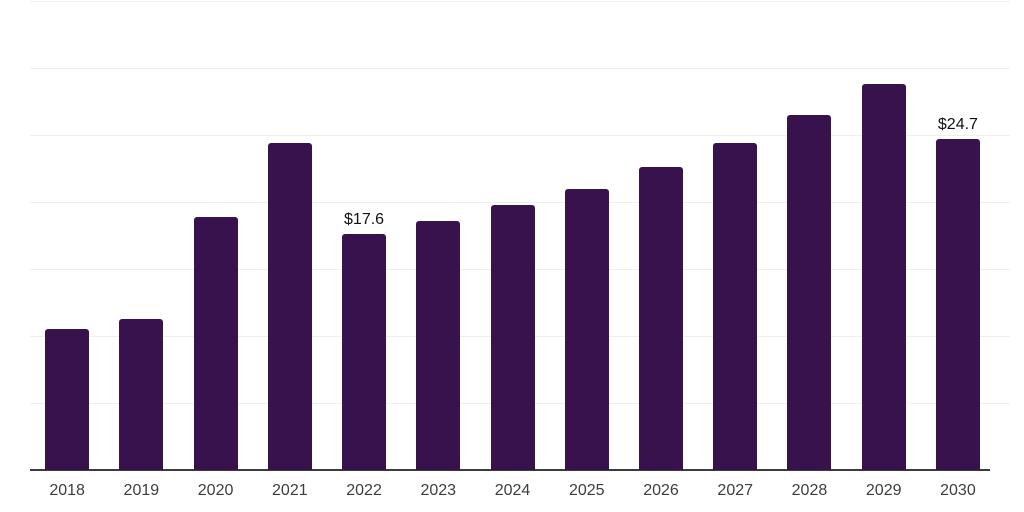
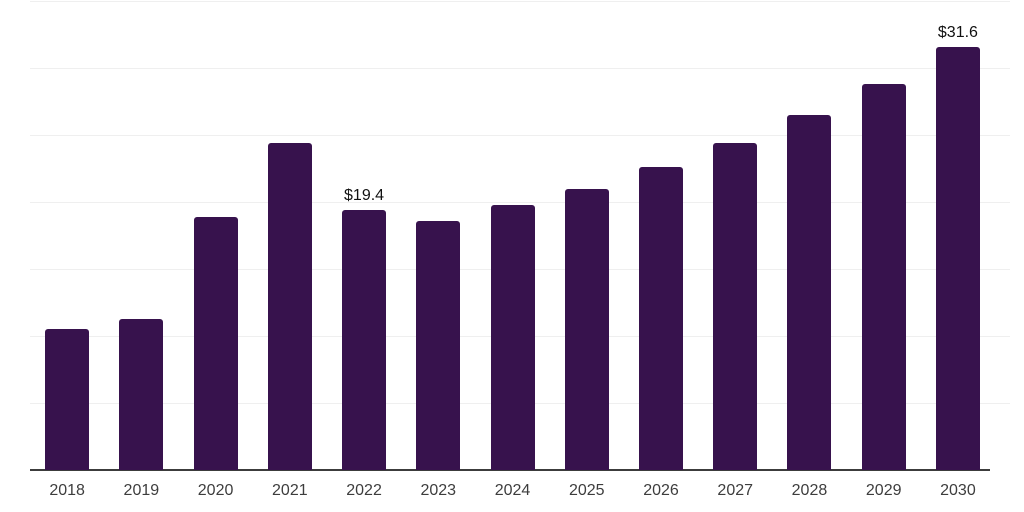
2022: $17.6 -> $19.4
2030: $24.7 -> $31.6
